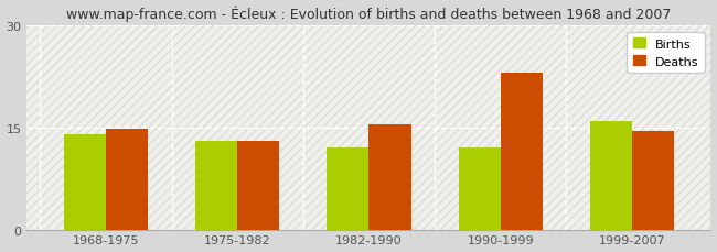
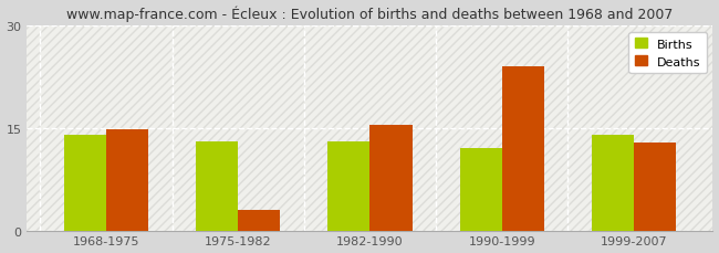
Deaths/1975-1982: 13.0 -> 3.0
Births/1982-1990: 12 -> 13
Deaths/1990-1999: 23.0 -> 24.0
Births/1999-2007: 16 -> 14
Deaths/1999-2007: 14.5 -> 12.8
